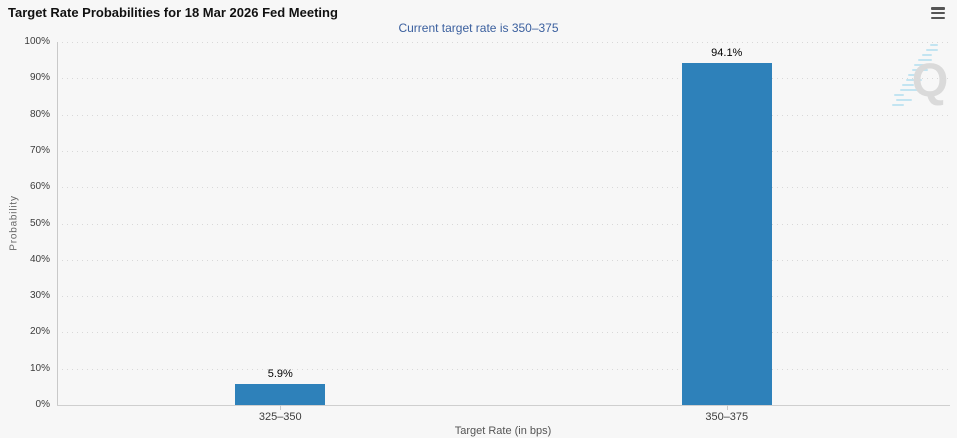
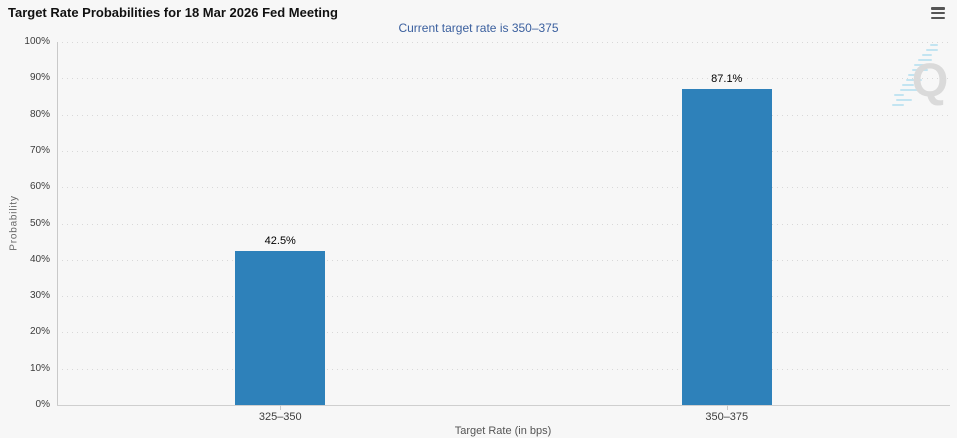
325–350: 5.9% -> 42.5%
350–375: 94.1% -> 87.1%
